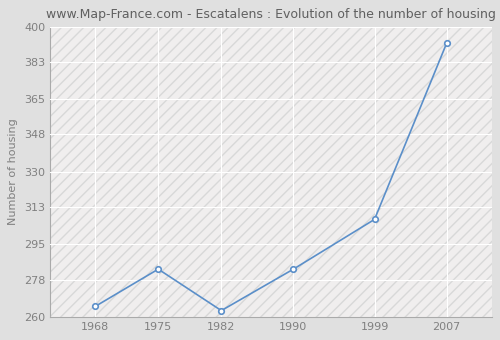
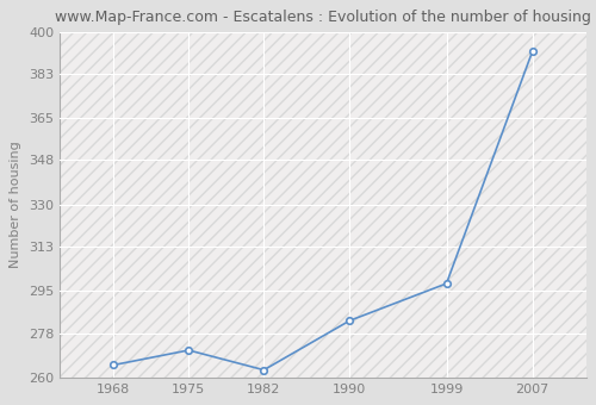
1975: 283 -> 271
1999: 307 -> 298
